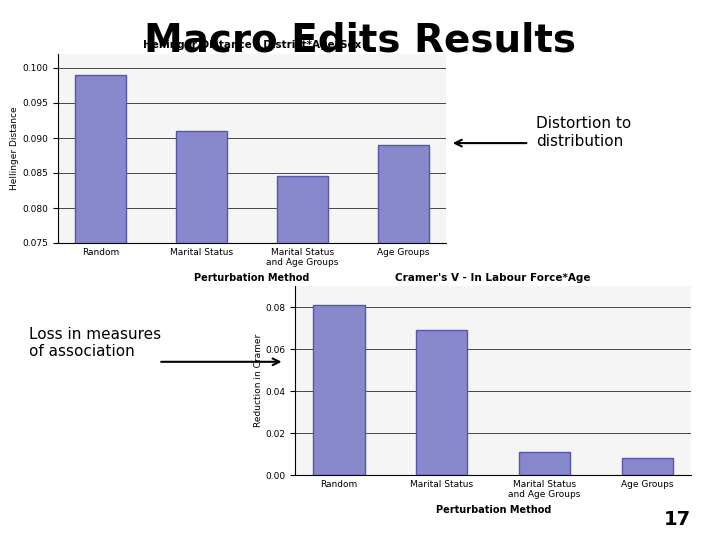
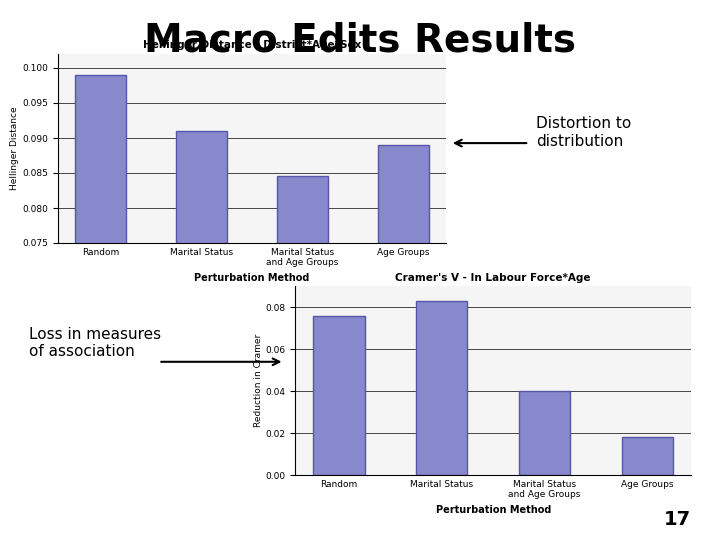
Cramer's V - In Labour Force*Age/Random: 0.081 -> 0.076
Cramer's V - In Labour Force*Age/Marital Status: 0.069 -> 0.083
Cramer's V - In Labour Force*Age/Marital Status and Age Groups: 0.011 -> 0.040
Cramer's V - In Labour Force*Age/Age Groups: 0.008 -> 0.018
